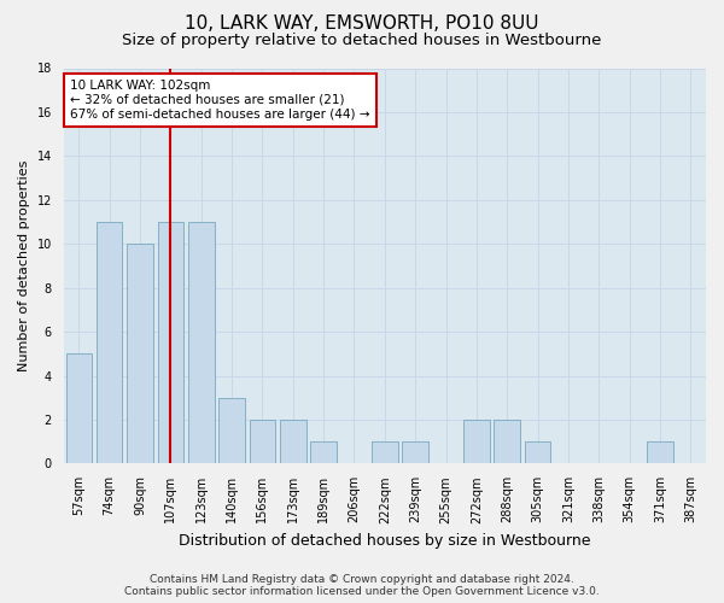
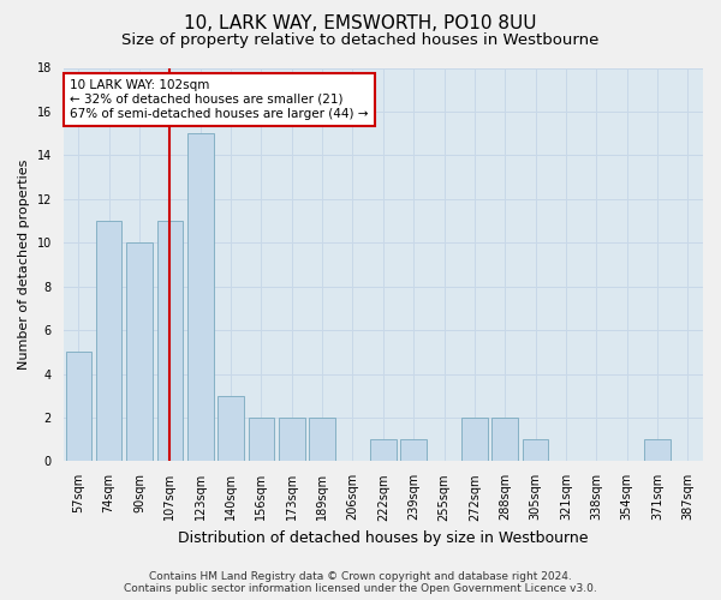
123sqm: 11 -> 15
189sqm: 1 -> 2
